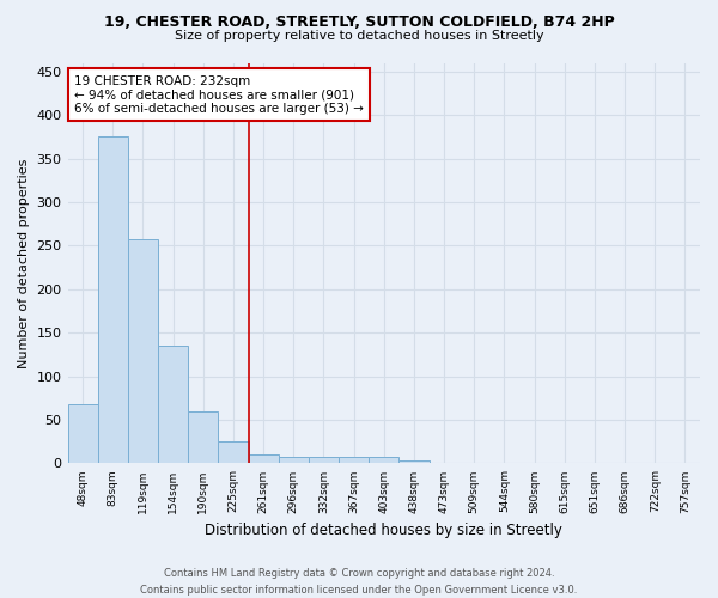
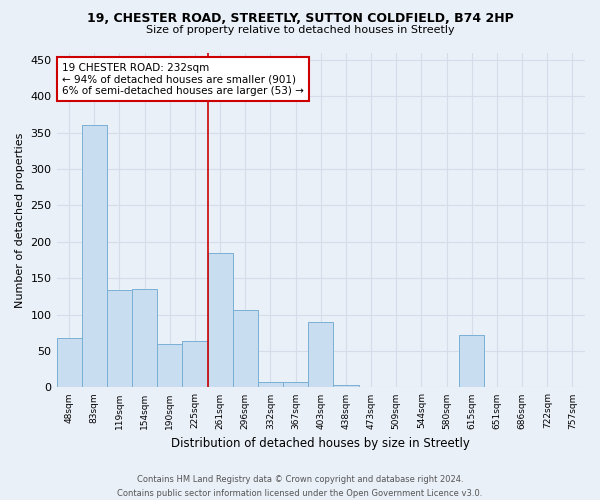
83sqm: 375 -> 360
119sqm: 258 -> 134
225sqm: 25 -> 64
261sqm: 10 -> 184
296sqm: 8 -> 106
403sqm: 8 -> 90
615sqm: 1 -> 72
